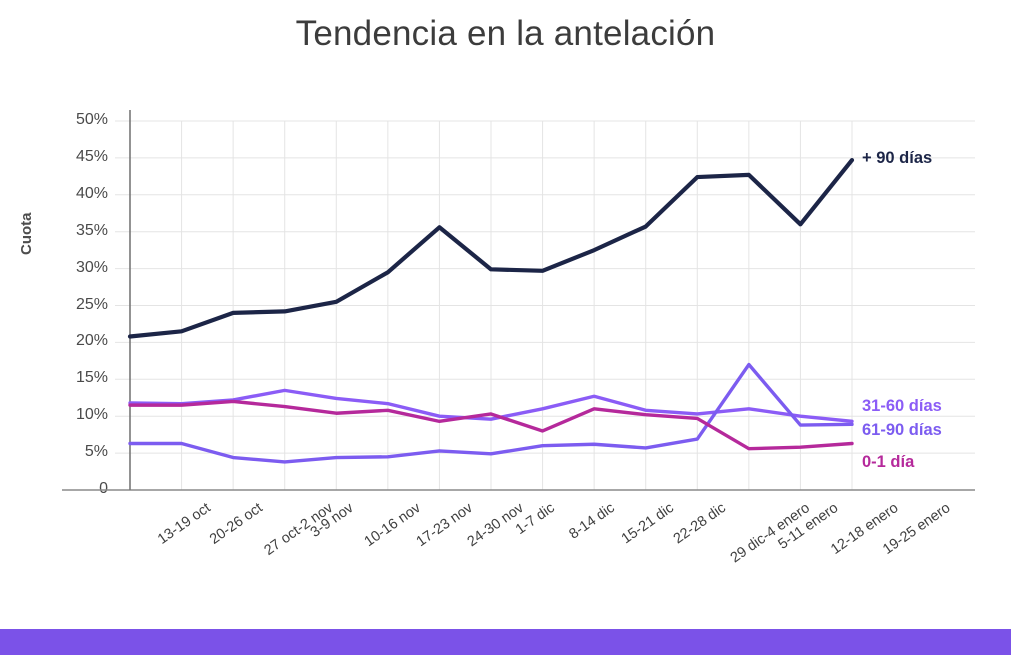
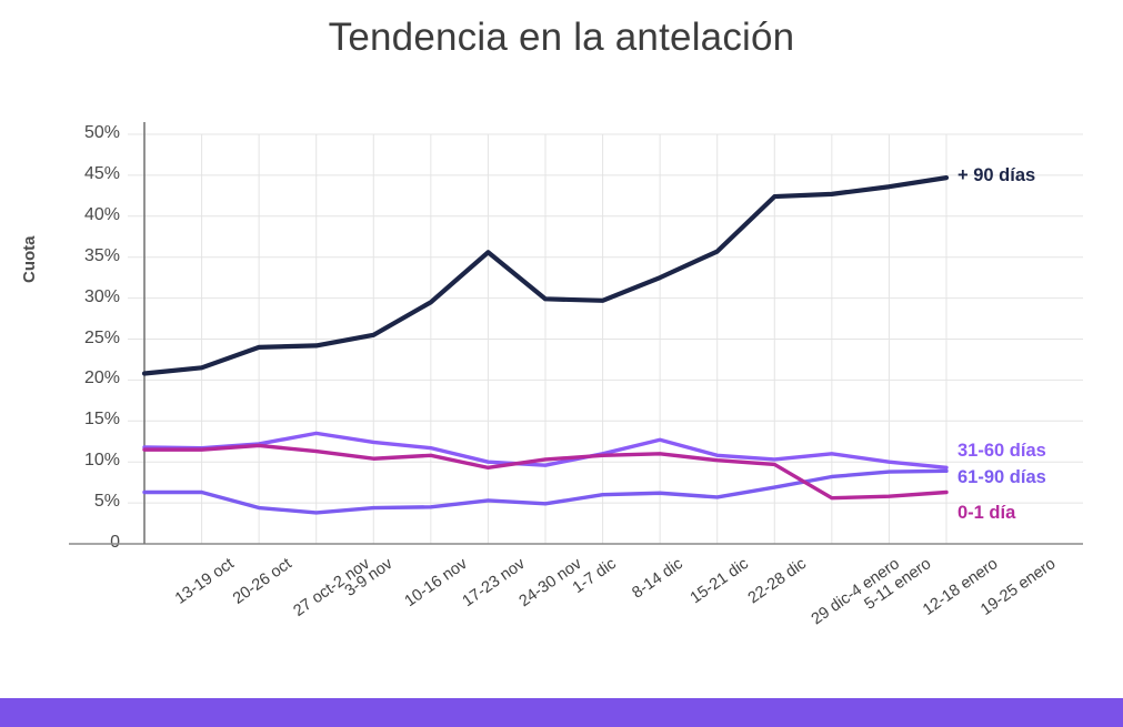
0-1 día/8-14 dic: 8% -> 11%
61-90 días/5-11 enero: 17% -> 8%
+ 90 días/12-18 enero: 36% -> 44%
